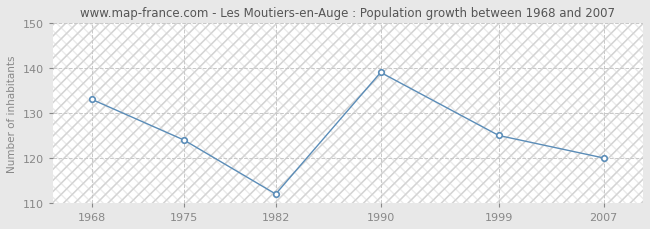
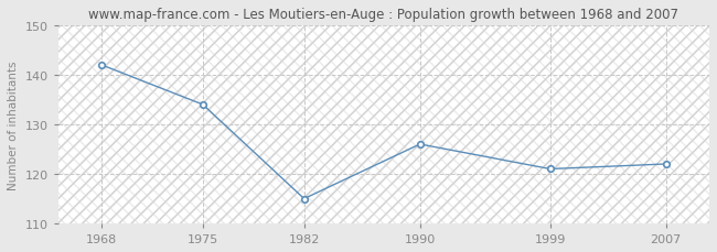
1968: 133 -> 142
1975: 124 -> 134
1982: 112 -> 115
1990: 139 -> 126
1999: 125 -> 121
2007: 120 -> 122
